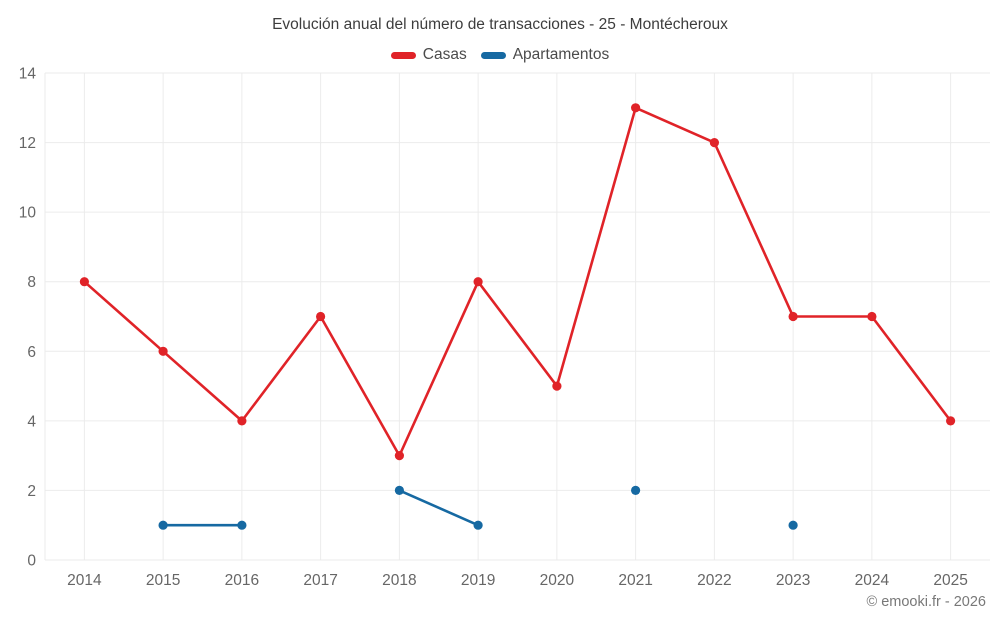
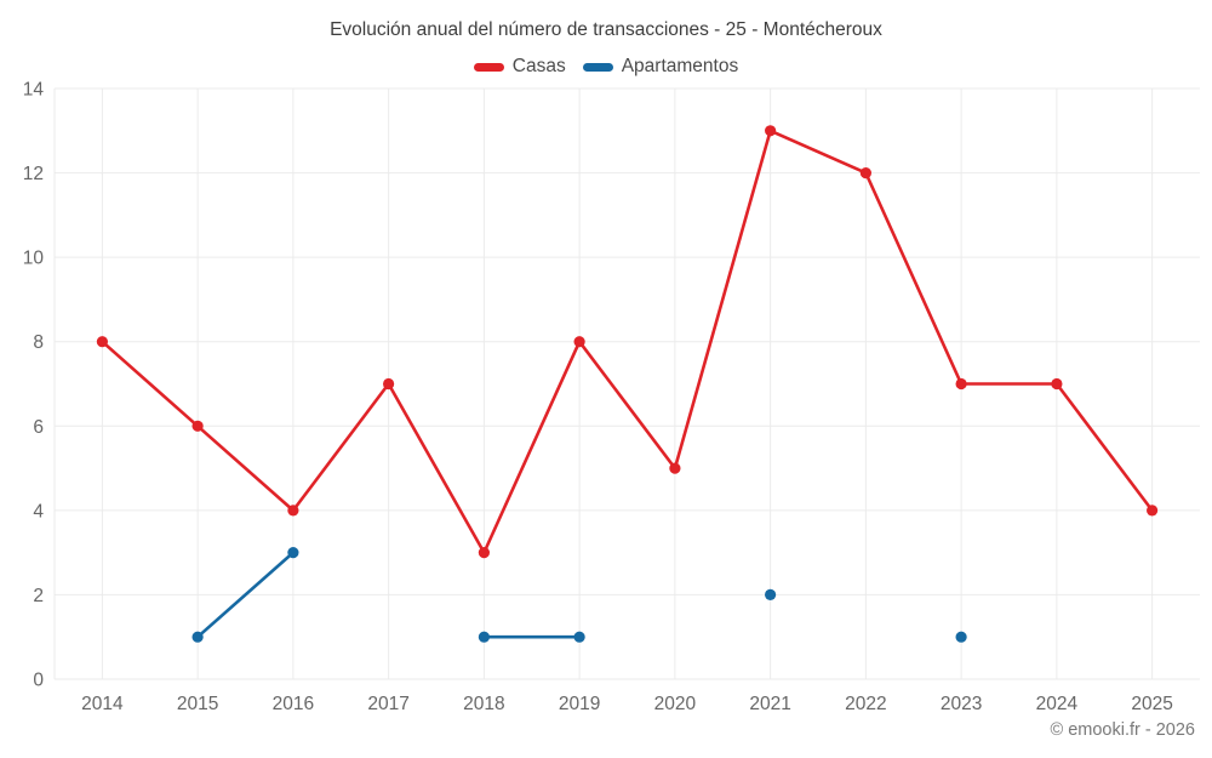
Apartamentos/2016: 1 -> 3
Apartamentos/2018: 2 -> 1
